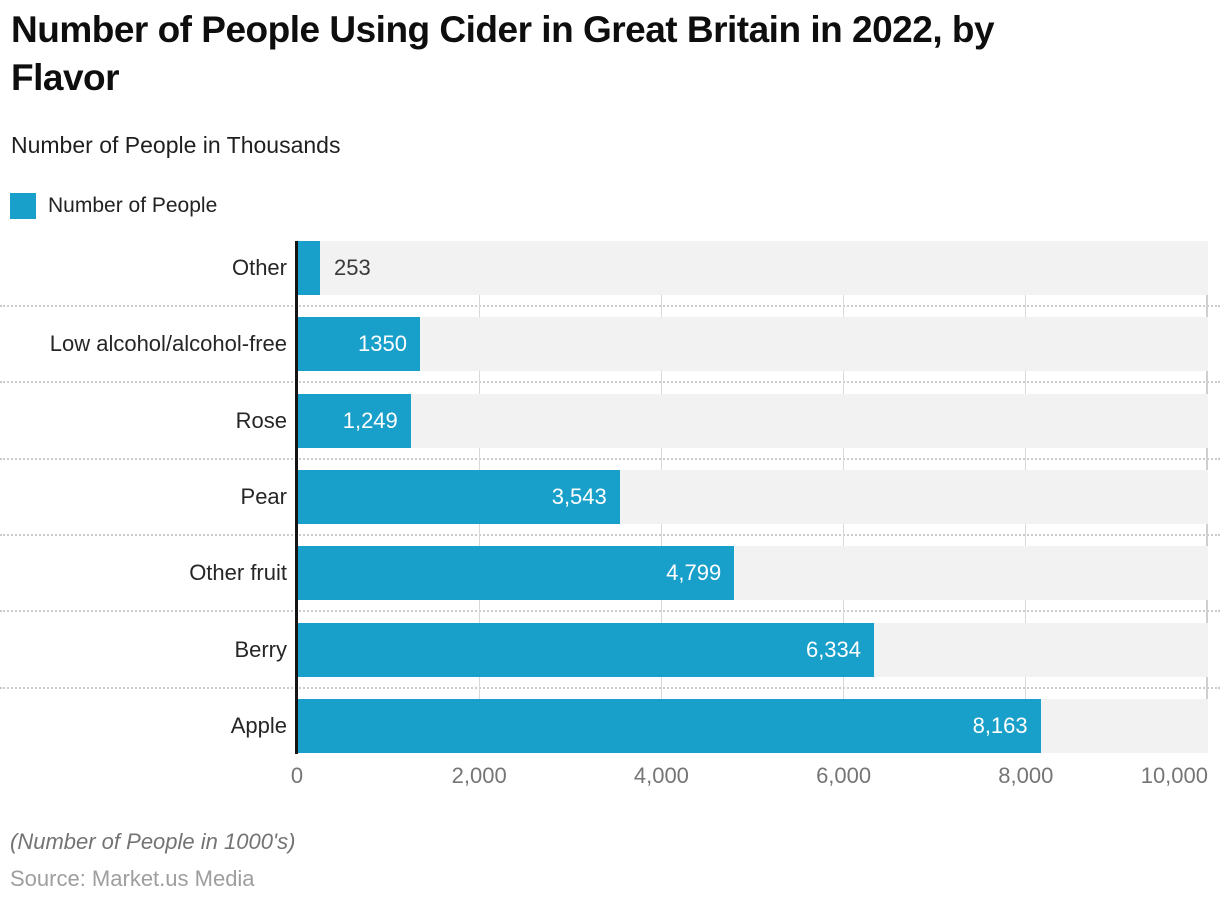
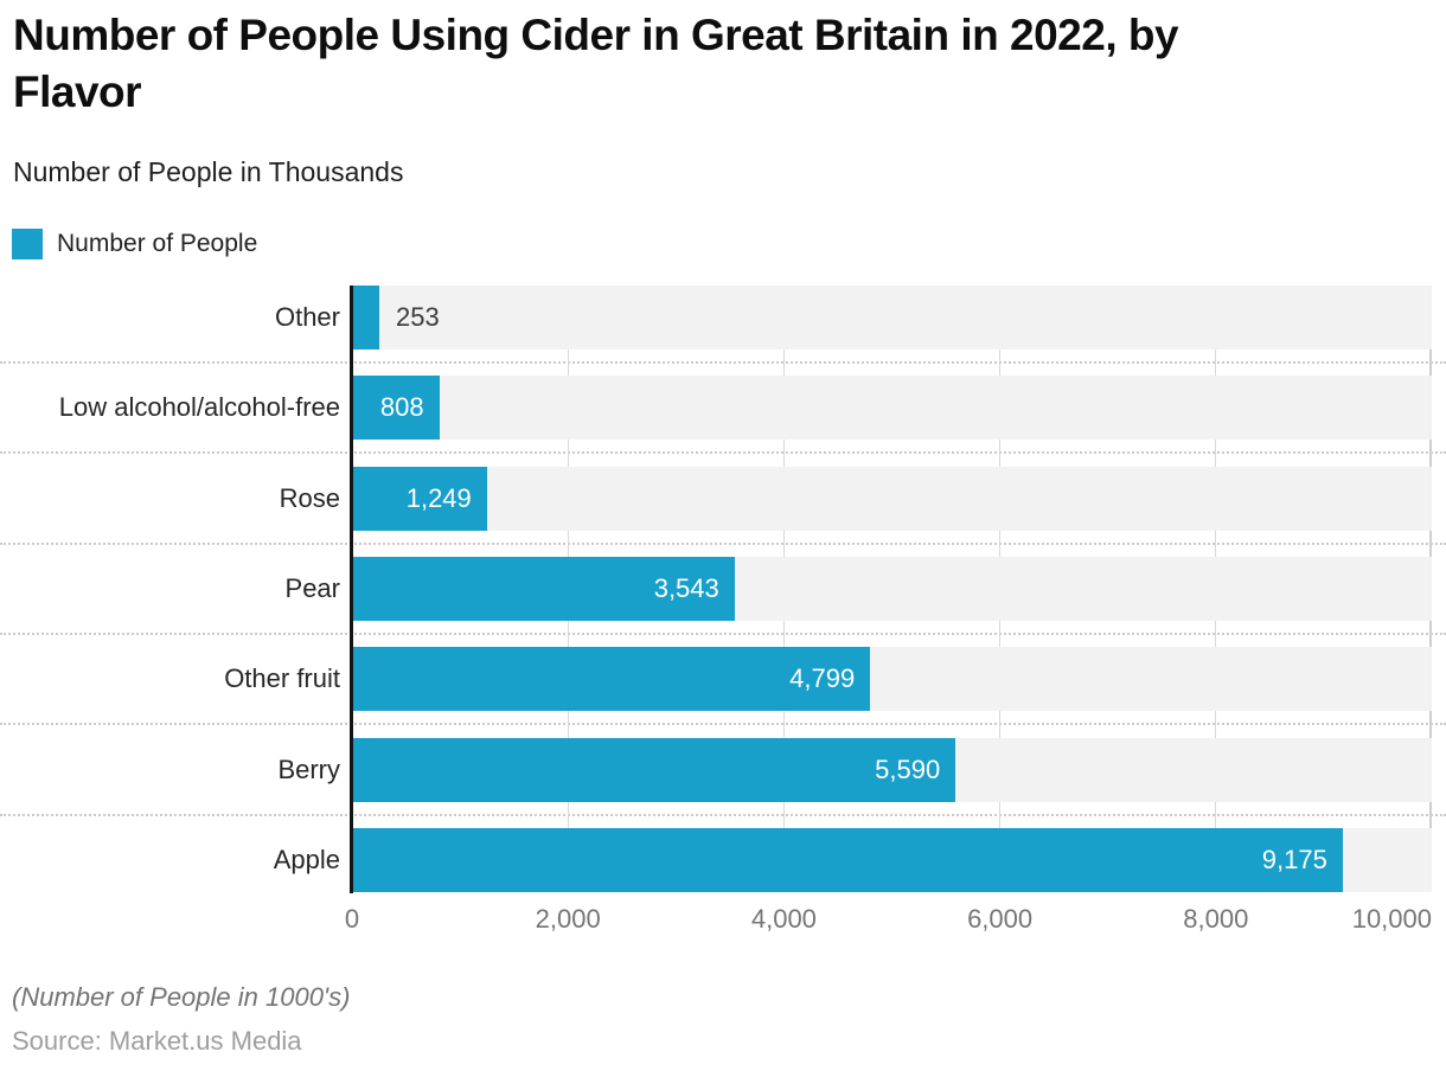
Low alcohol/alcohol-free: 1350 -> 808
Berry: 6,334 -> 5,590
Apple: 8,163 -> 9,175
